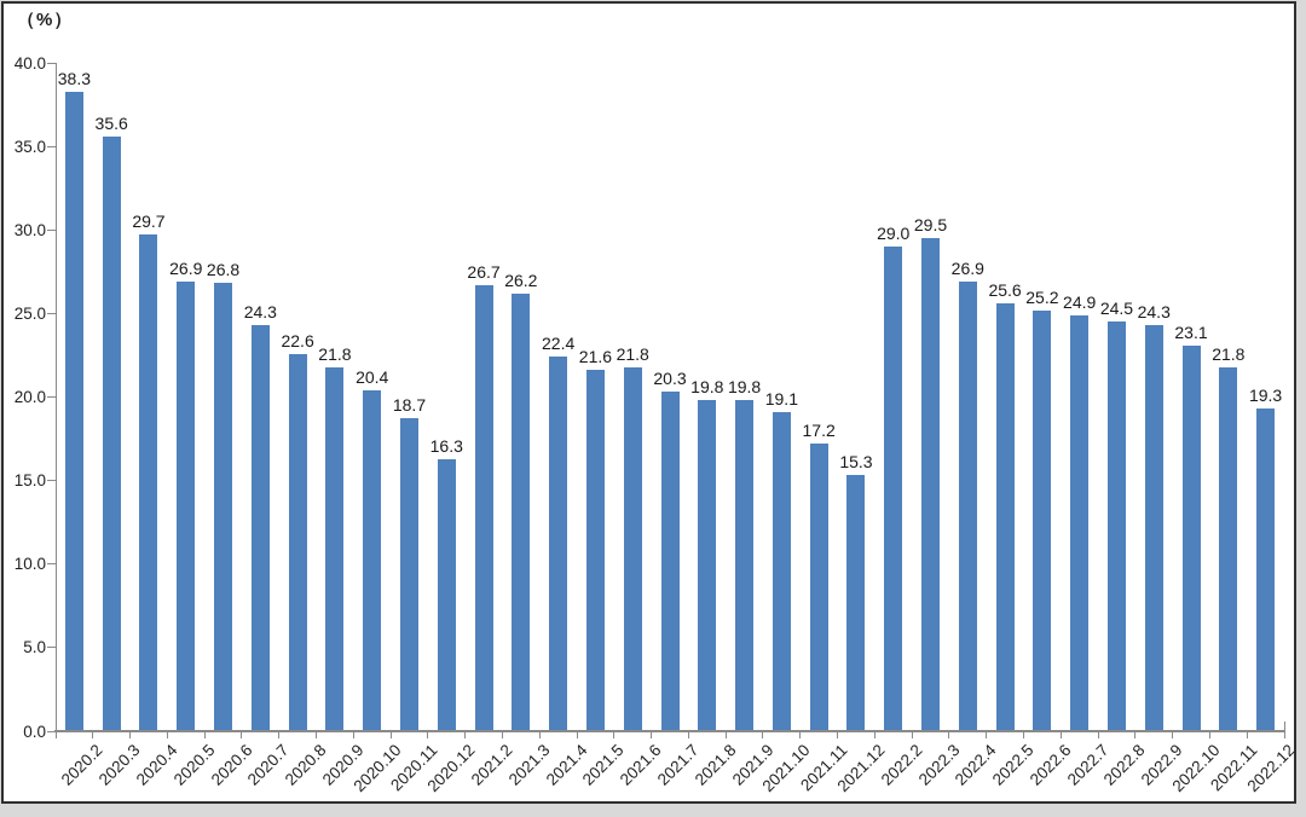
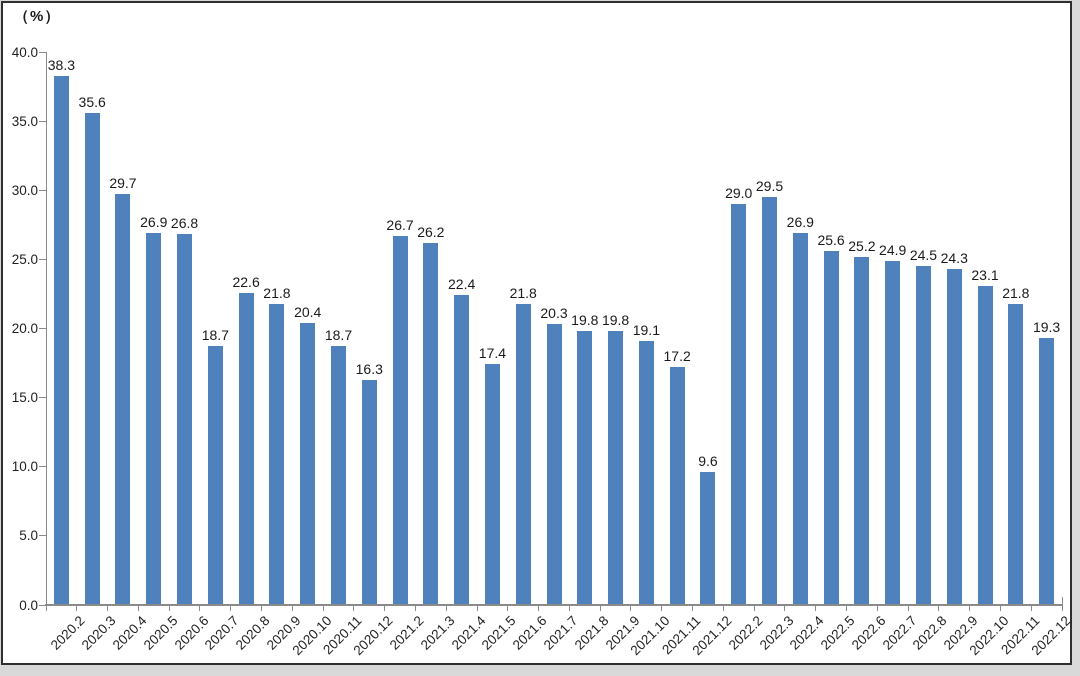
2020.7: 24.3 -> 18.7
2021.5: 21.6 -> 17.4
2021.12: 15.3 -> 9.6
